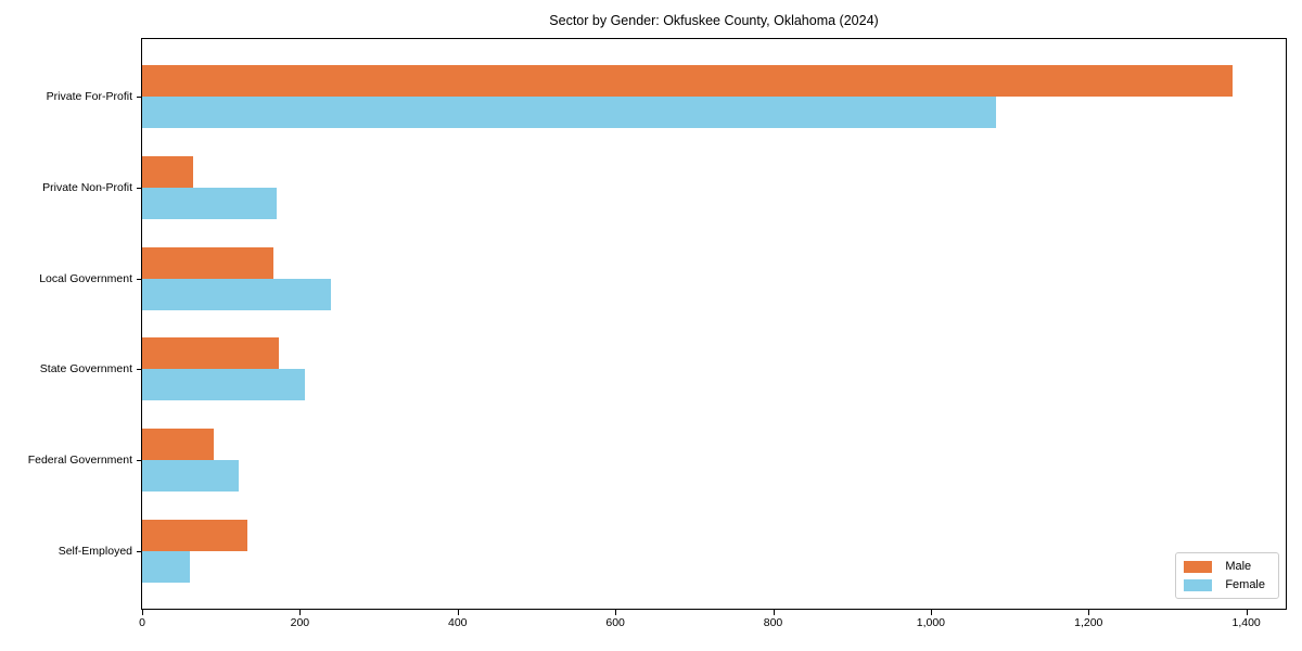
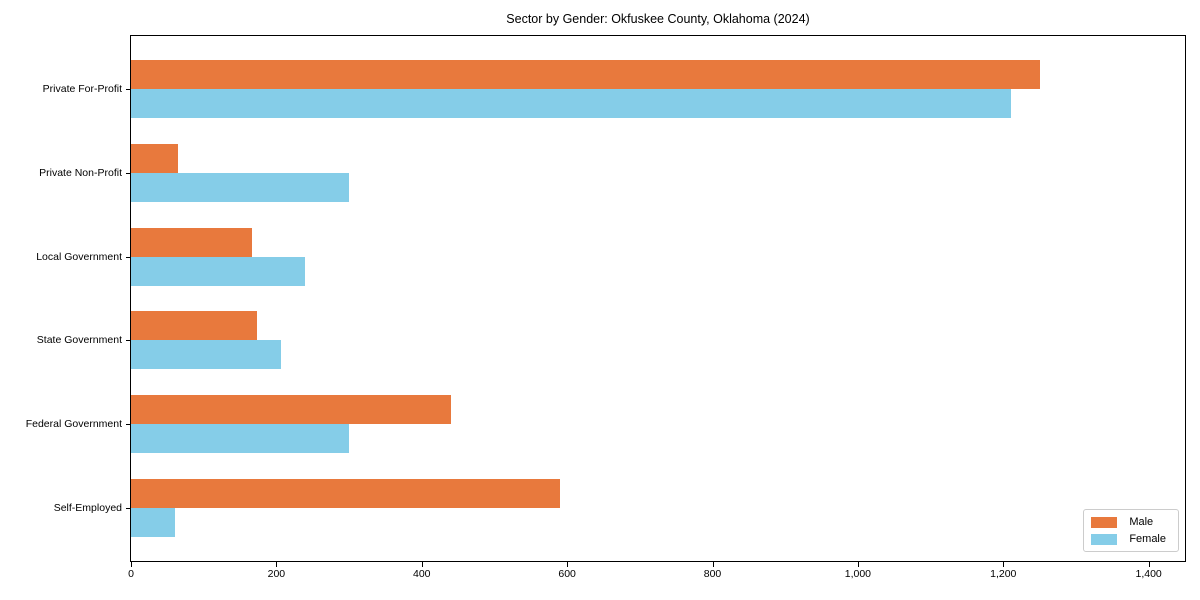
Male/Private For-Profit: 1380 -> 1250
Female/Private For-Profit: 1080 -> 1210
Female/Private Non-Profit: 170 -> 300
Male/Federal Government: 90 -> 440
Female/Federal Government: 120 -> 300
Male/Self-Employed: 130 -> 590
